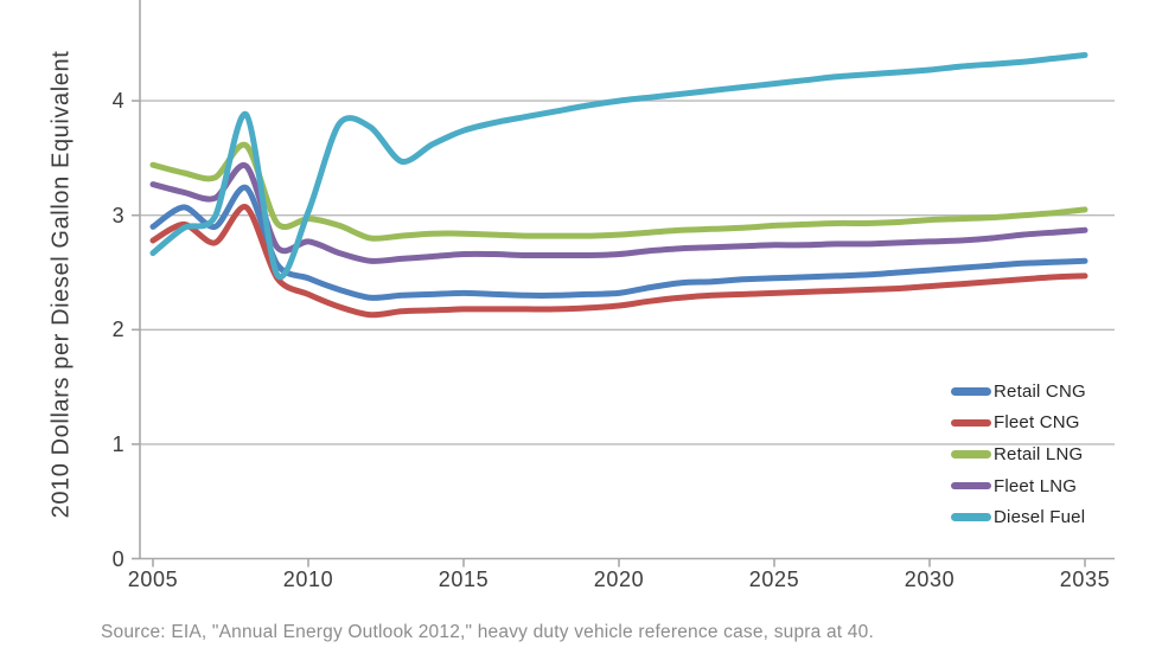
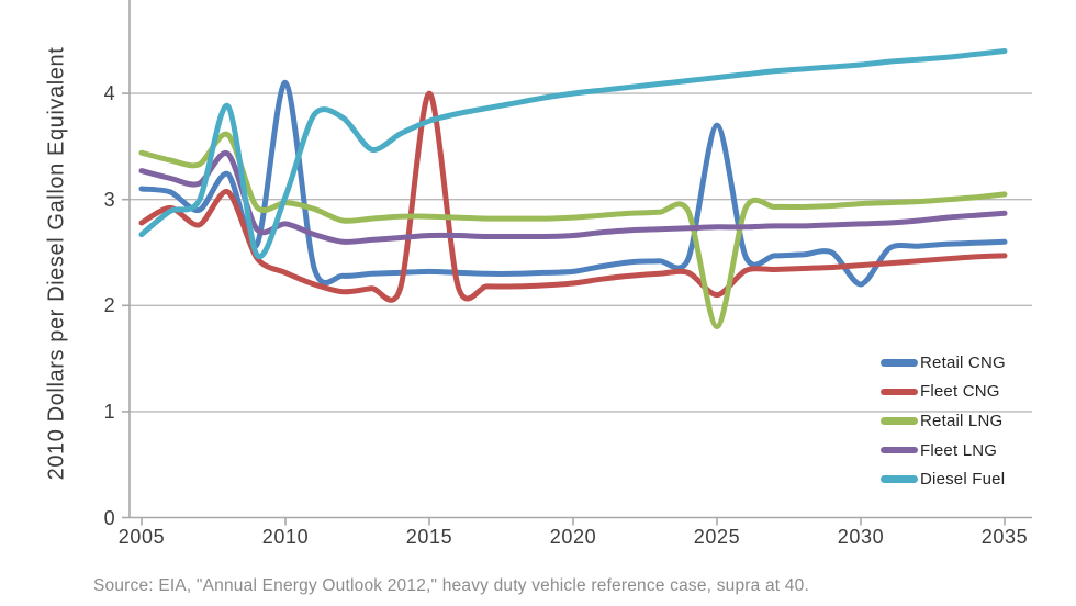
Retail CNG/2005: 2.9 -> 3.1
Retail CNG/2010: 2.5 -> 4.1
Fleet CNG/2015: 2.2 -> 4.0
Retail CNG/2025: 2.5 -> 3.7
Fleet CNG/2025: 2.3 -> 2.1
Retail LNG/2025: 2.9 -> 1.8
Retail CNG/2030: 2.5 -> 2.2
